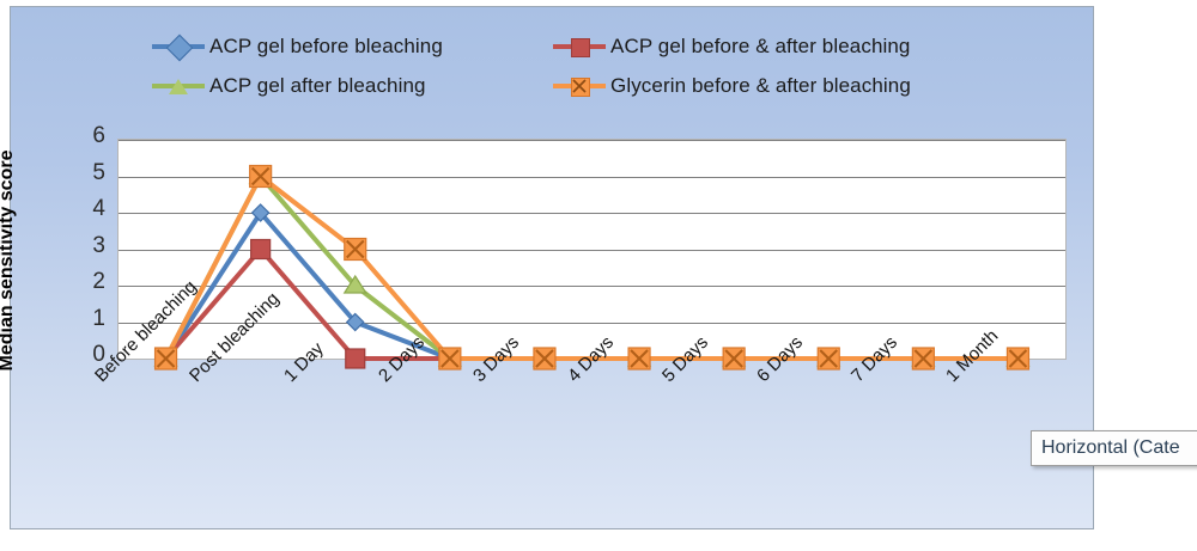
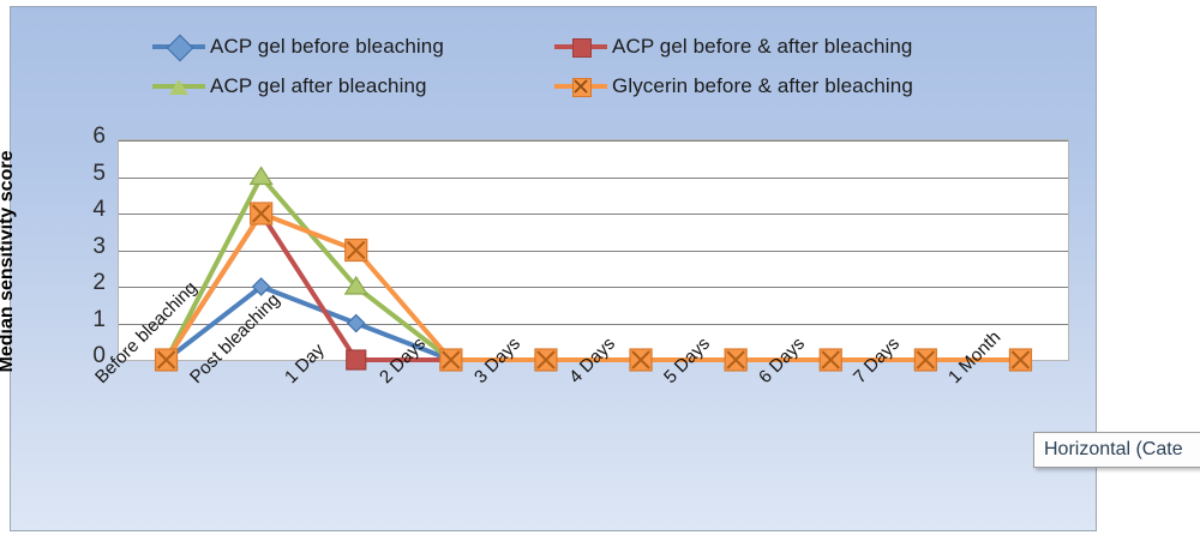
ACP gel before bleaching/Post bleaching: 4 -> 2
ACP gel before & after bleaching/Post bleaching: 3 -> 4
Glycerin before & after bleaching/Post bleaching: 5 -> 4
